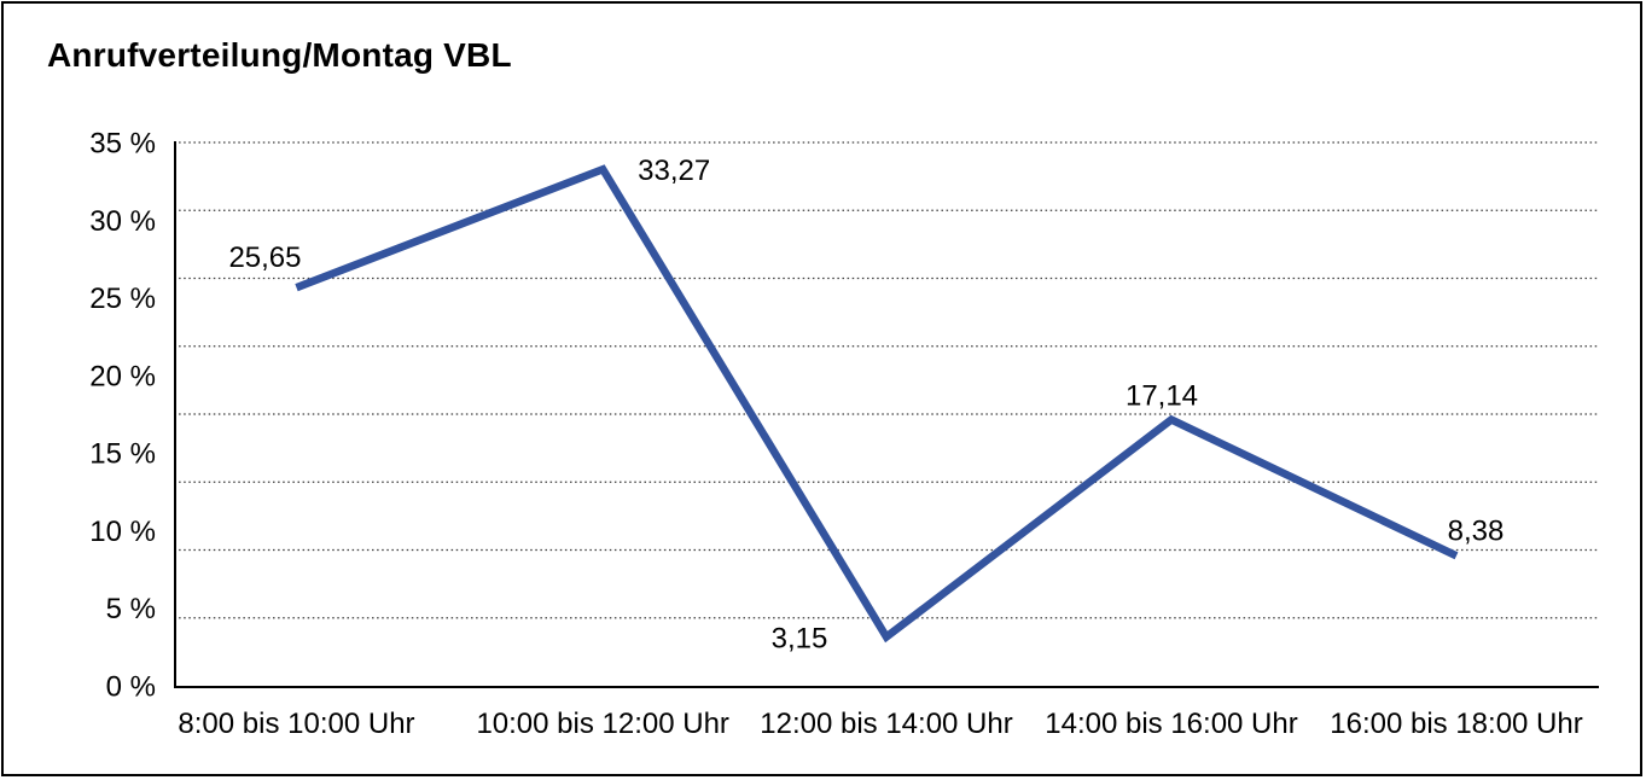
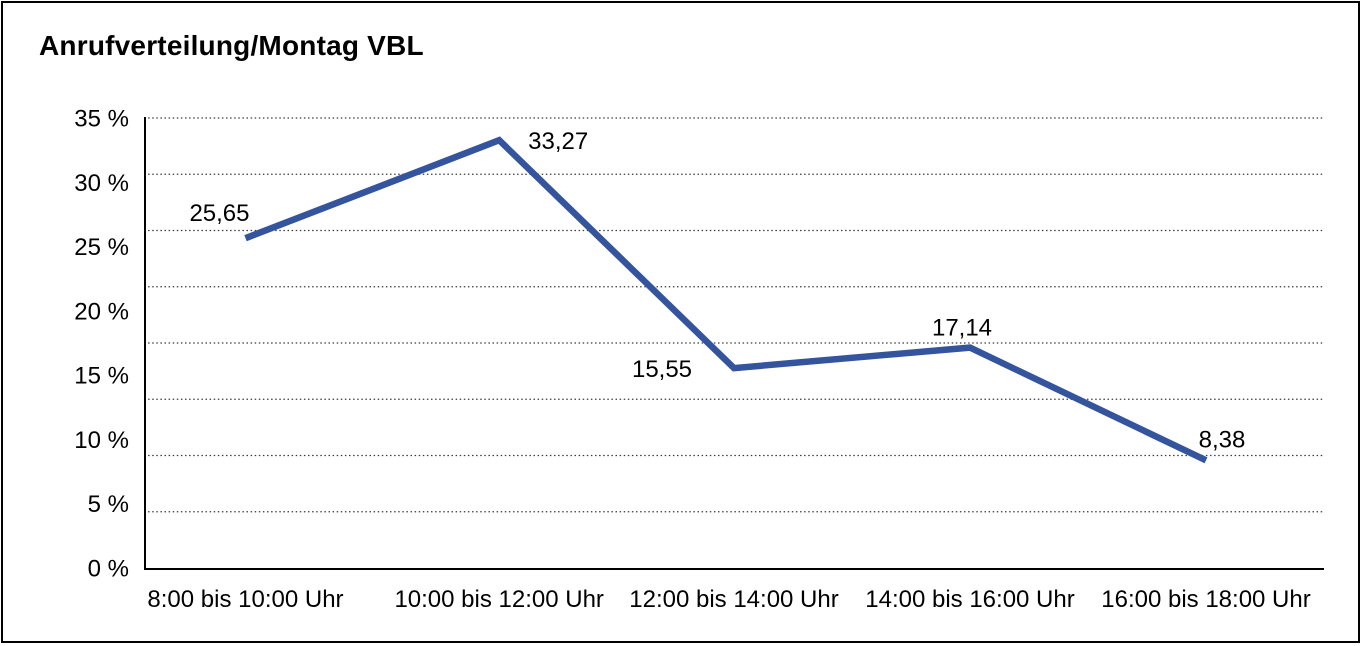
12:00 bis 14:00 Uhr: 3,15 -> 15,55
